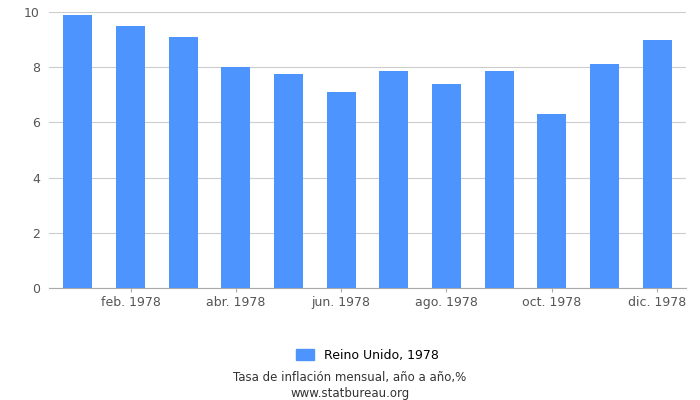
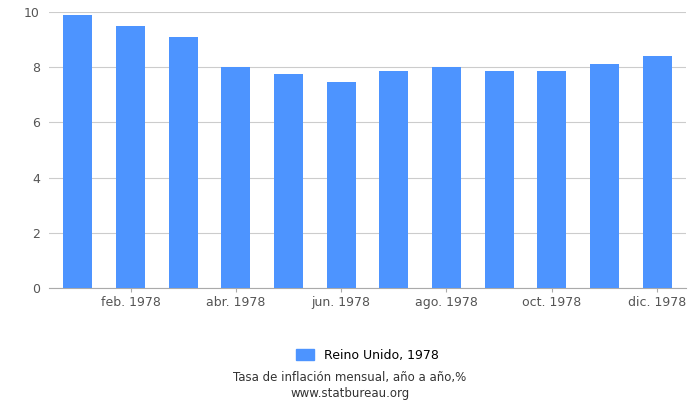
jun. 1978: 7.10 -> 7.45
ago. 1978: 7.40 -> 8.00
oct. 1978: 6.30 -> 7.85
dic. 1978: 9.00 -> 8.40
